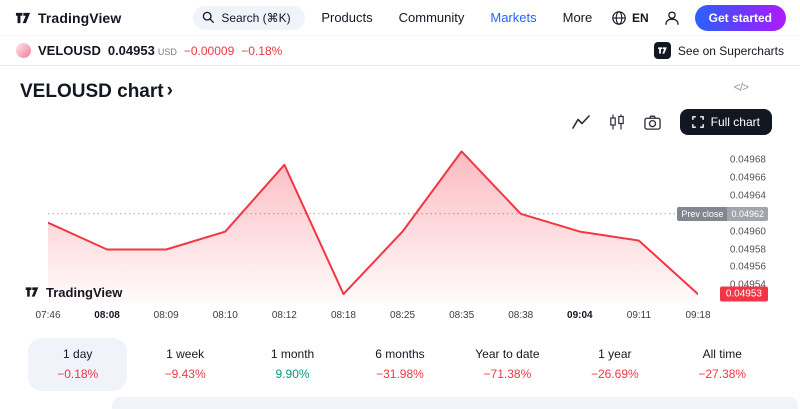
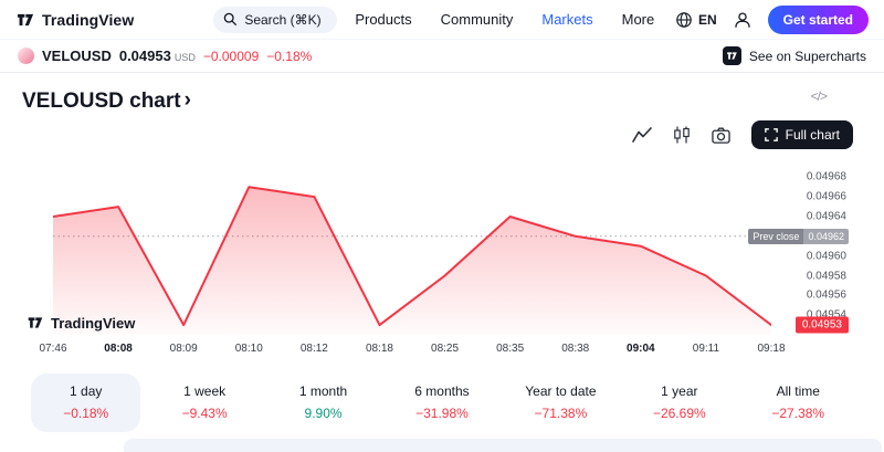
07:46: 0.04961 -> 0.04964
08:08: 0.04958 -> 0.04965
08:09: 0.04958 -> 0.04953
08:10: 0.04960 -> 0.04967
08:12: 0.04967 -> 0.04966
08:25: 0.04960 -> 0.04958
08:35: 0.04969 -> 0.04964
09:04: 0.04960 -> 0.04961
09:11: 0.04959 -> 0.04958
